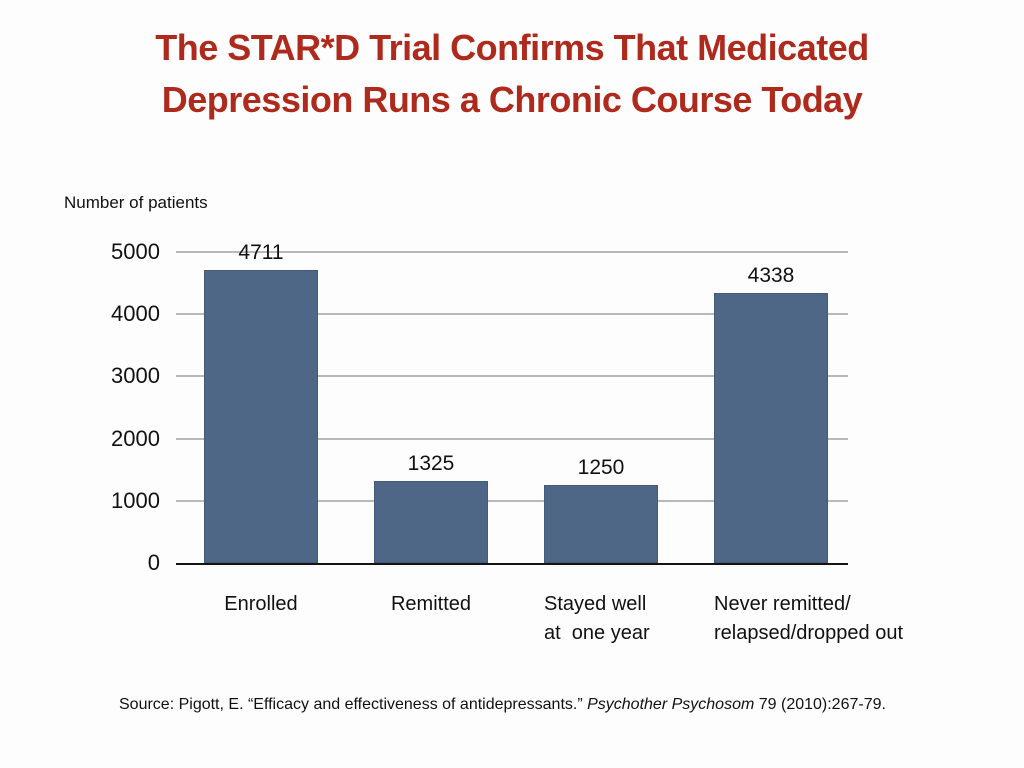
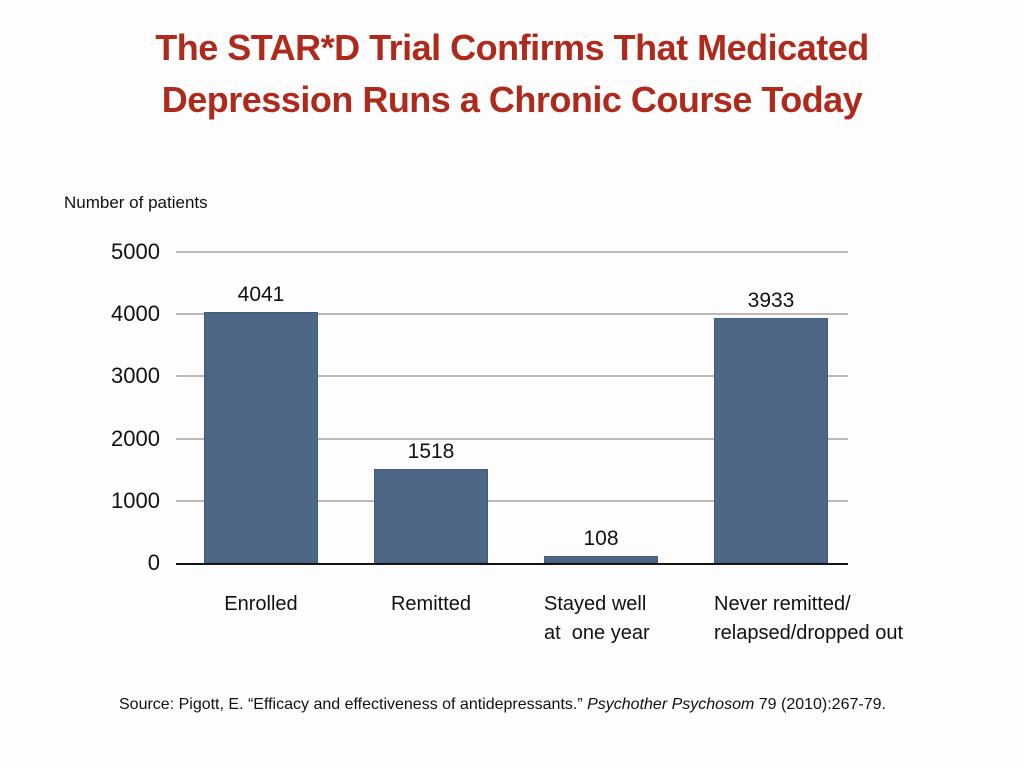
Enrolled: 4711 -> 4041
Remitted: 1325 -> 1518
Stayed well at one year: 1250 -> 108
Never remitted/ relapsed/dropped out: 4338 -> 3933
